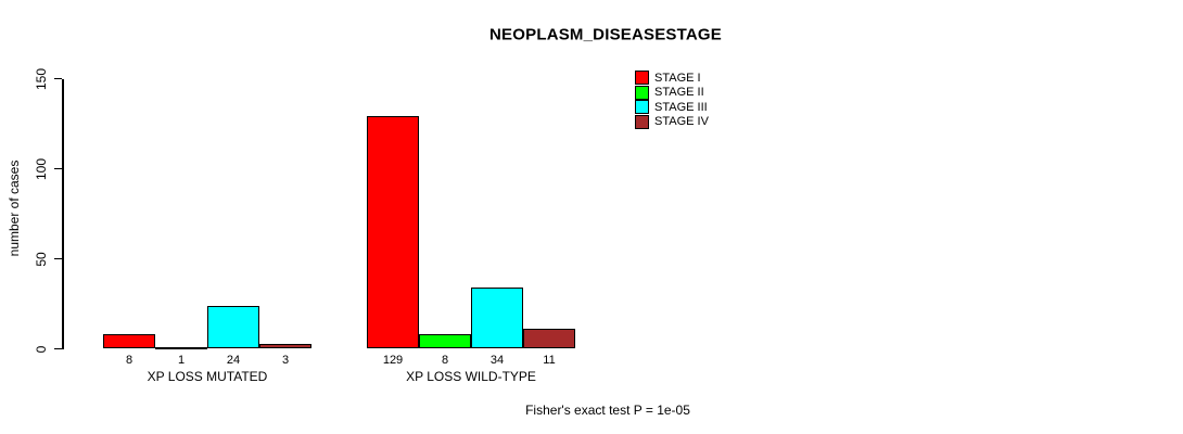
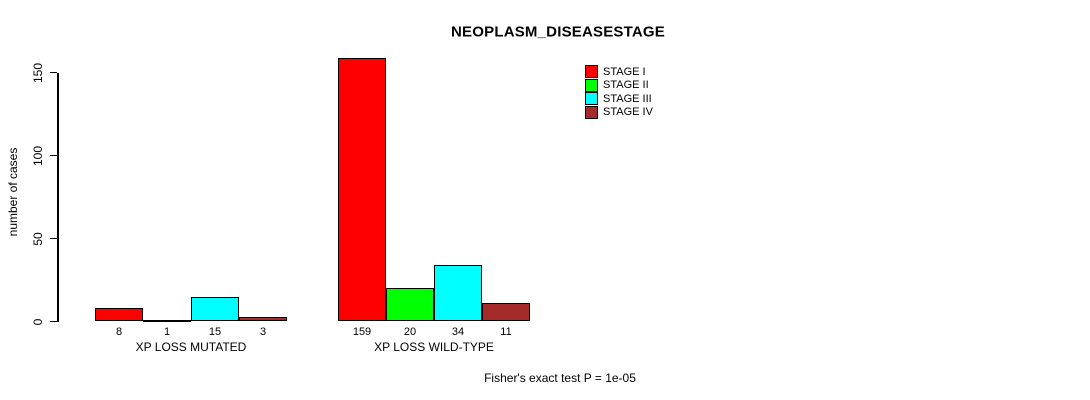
STAGE III/XP LOSS MUTATED: 24 -> 15
STAGE I/XP LOSS WILD-TYPE: 129 -> 159
STAGE II/XP LOSS WILD-TYPE: 8 -> 20
